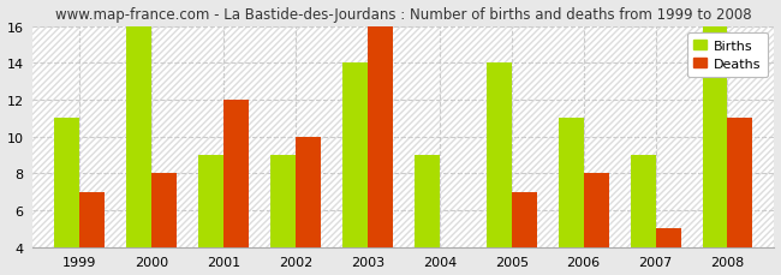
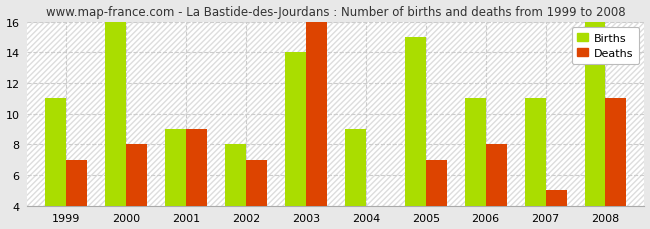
Deaths/2001: 12 -> 9
Births/2002: 9 -> 8
Deaths/2002: 10 -> 7
Births/2005: 14 -> 15
Births/2007: 9 -> 11
